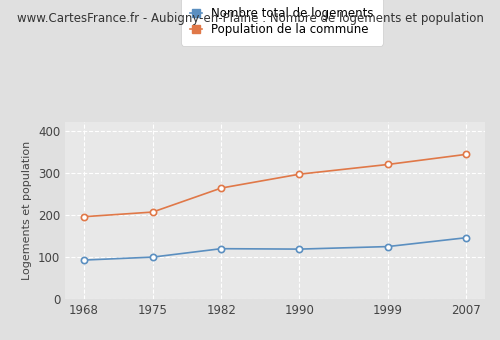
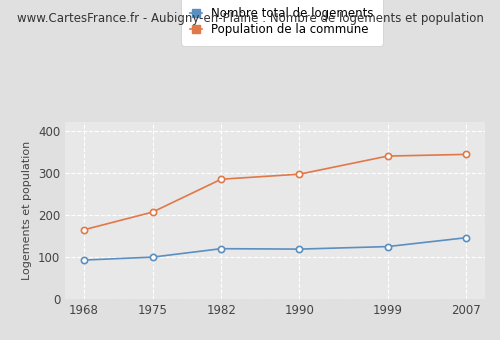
Population de la commune/1968: 196 -> 165
Population de la commune/1982: 264 -> 285
Population de la commune/1999: 320 -> 340
